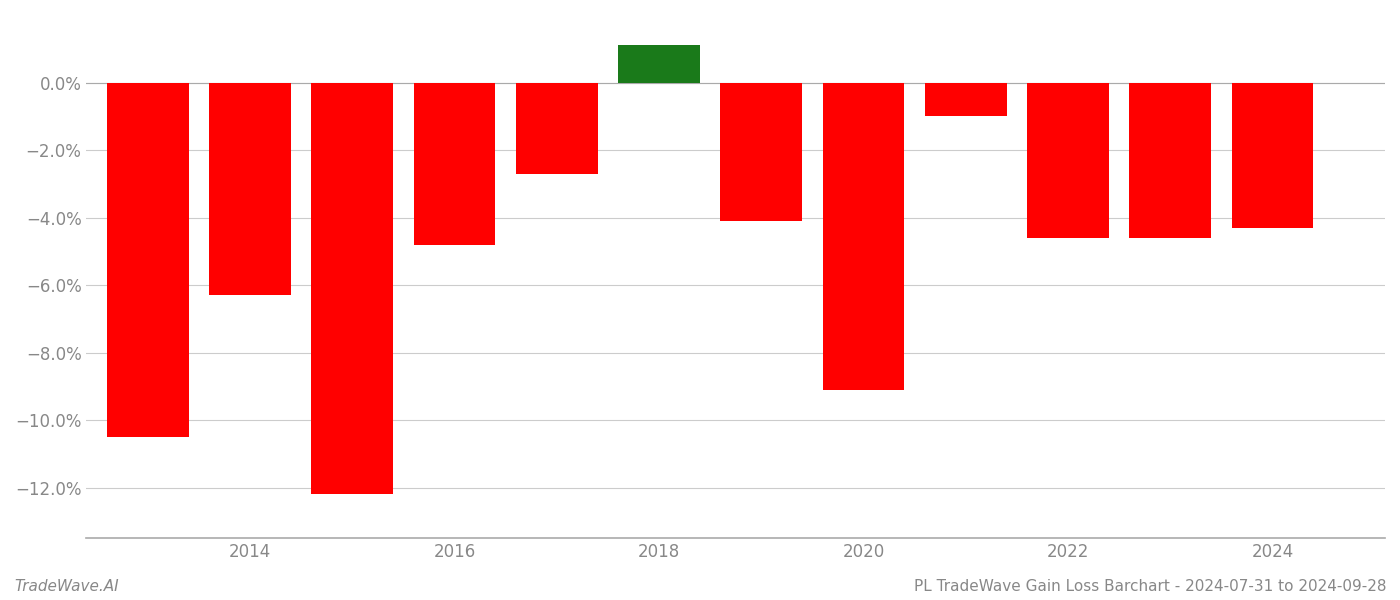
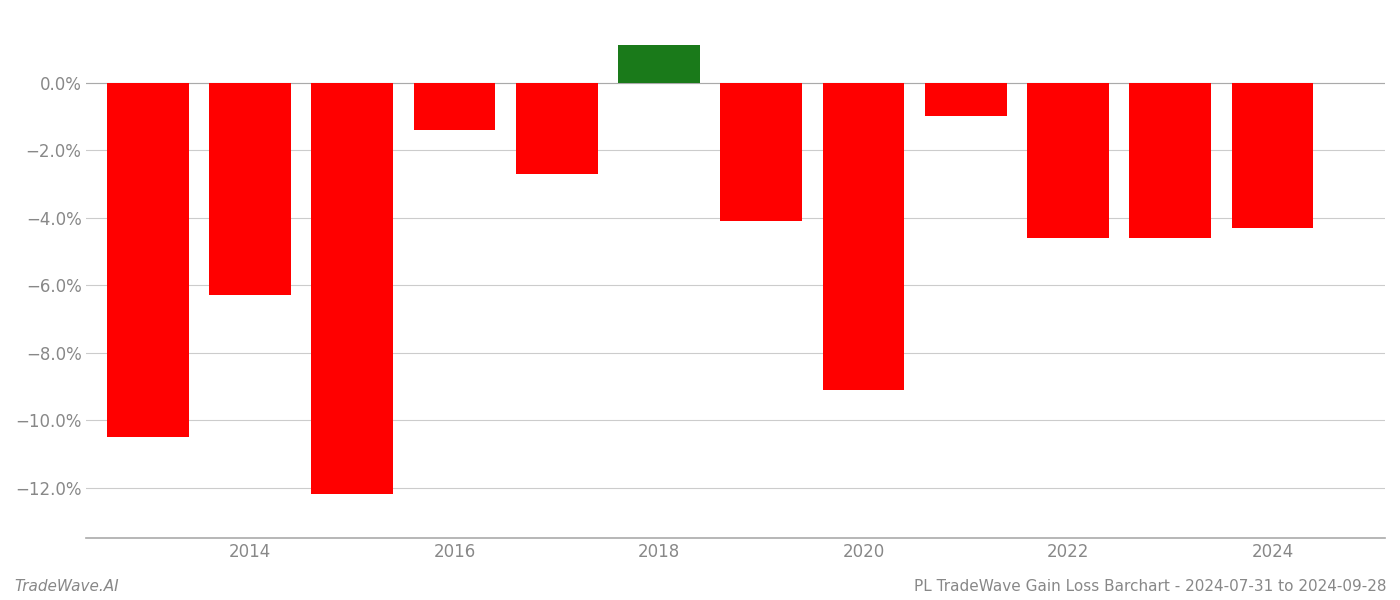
2016: -4.8% -> -1.4%
